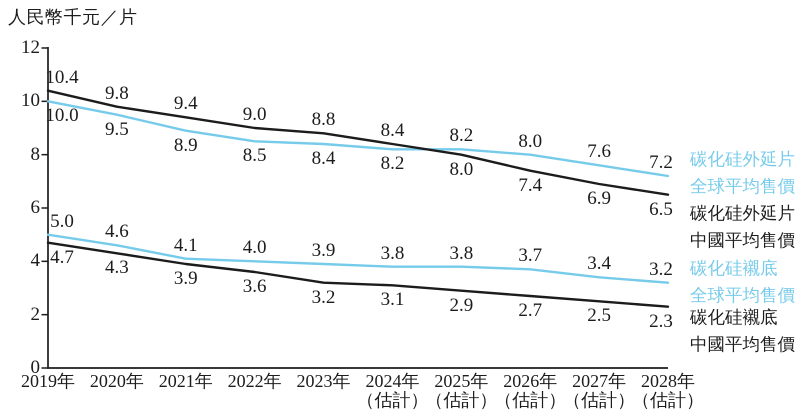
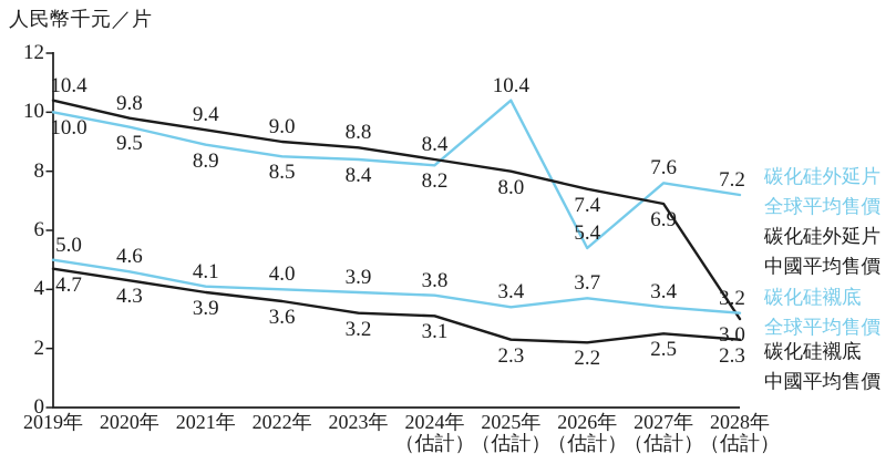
碳化硅外延片全球平均售價/2025年: 8.2 -> 10.4
碳化硅襯底全球平均售價/2025年: 3.8 -> 3.4
碳化硅襯底中國平均售價/2025年: 2.9 -> 2.3
碳化硅外延片全球平均售價/2026年: 8.0 -> 5.4
碳化硅襯底中國平均售價/2026年: 2.7 -> 2.2
碳化硅外延片中國平均售價/2028年: 6.5 -> 3.0
